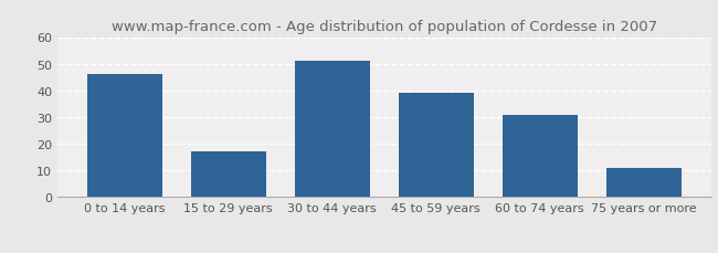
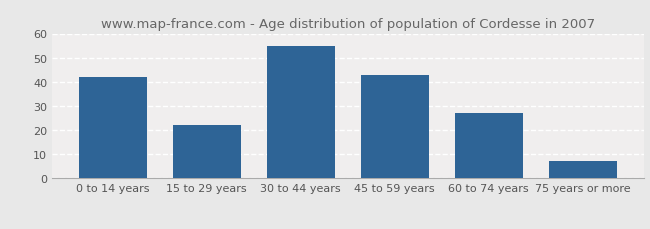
0 to 14 years: 46 -> 42
15 to 29 years: 17 -> 22
30 to 44 years: 51 -> 55
45 to 59 years: 39 -> 43
60 to 74 years: 31 -> 27
75 years or more: 11 -> 7
